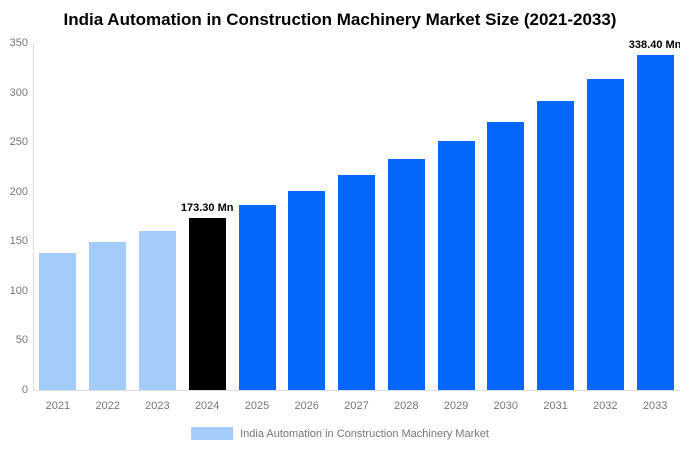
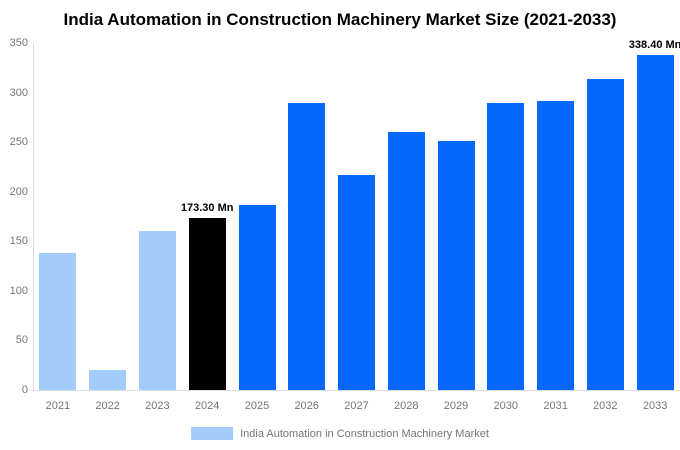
2022: 150 -> 20
2026: 200 -> 290
2028: 230 -> 260
2030: 270 -> 290
